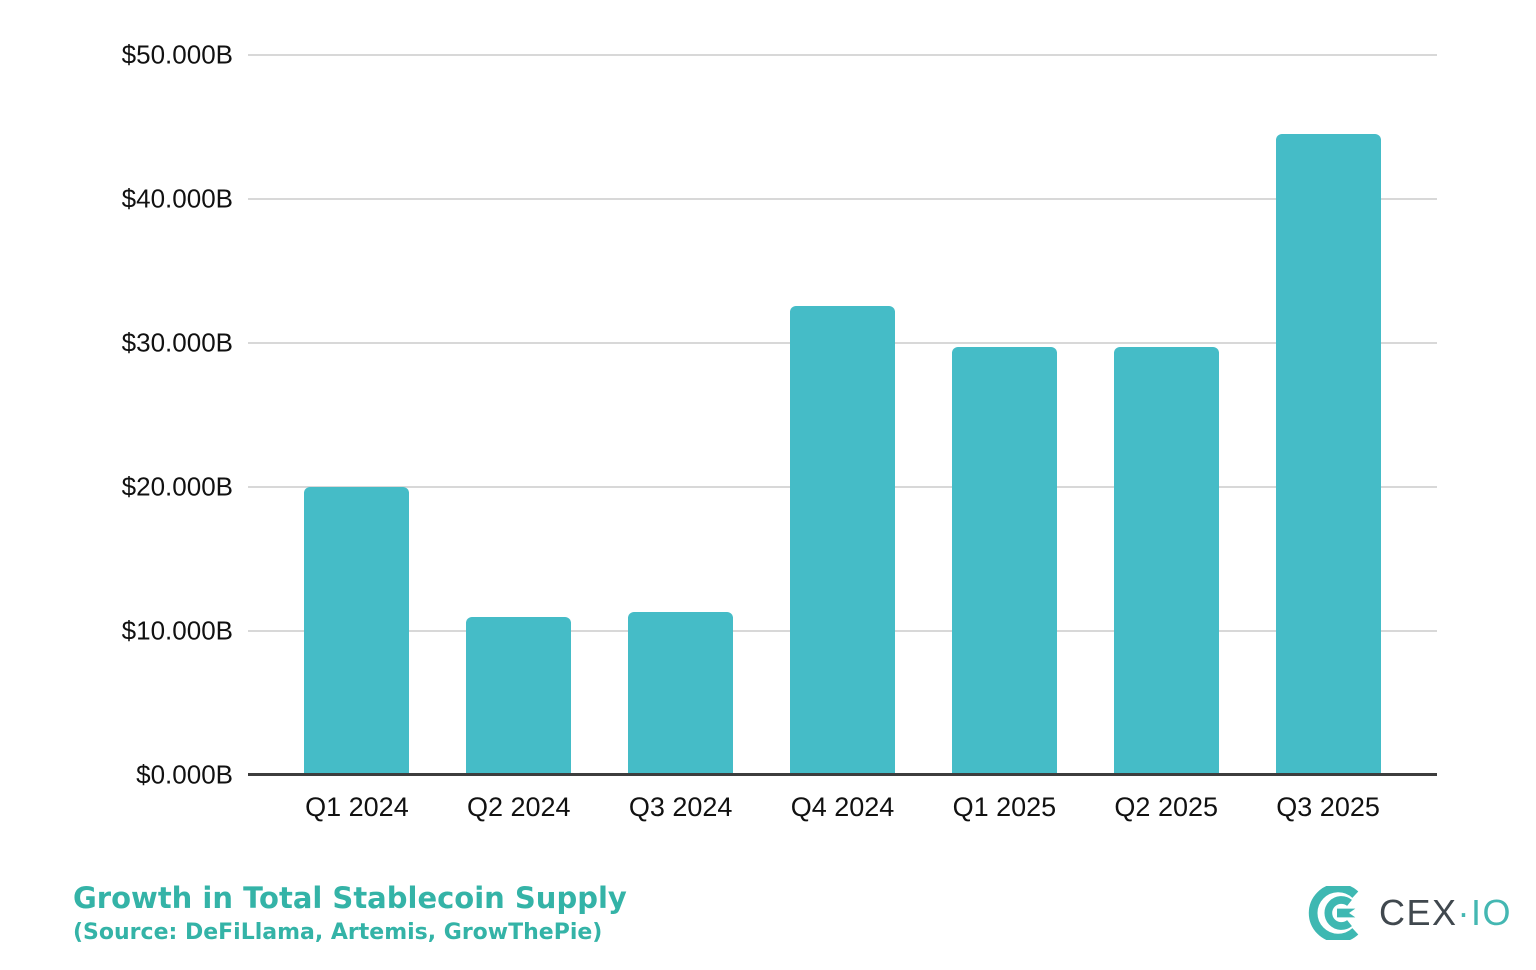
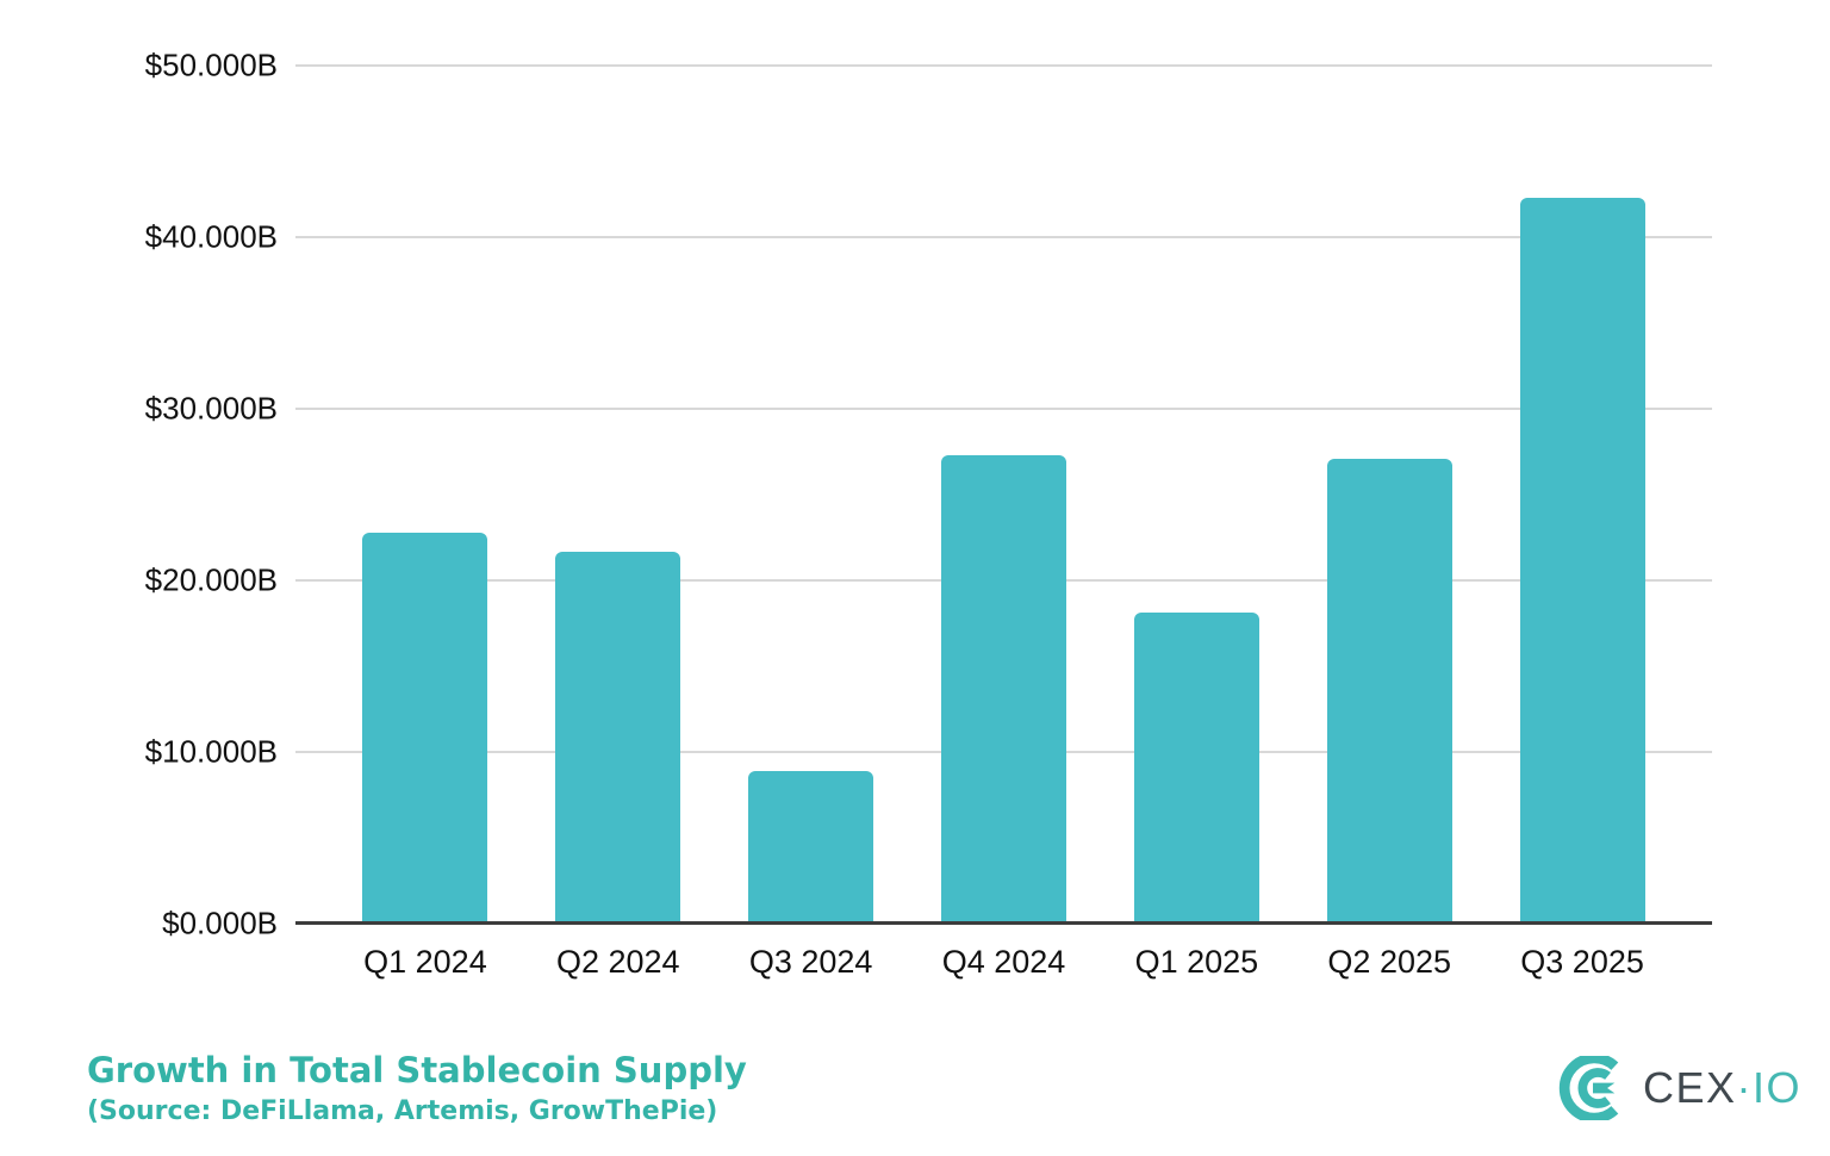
Q1 2024: $20.0B -> $22.8B
Q2 2024: $11.0B -> $21.7B
Q3 2024: $11.3B -> $8.9B
Q4 2024: $32.6B -> $27.3B
Q1 2025: $29.7B -> $18.1B
Q2 2025: $29.7B -> $27.1B
Q3 2025: $44.5B -> $42.3B
